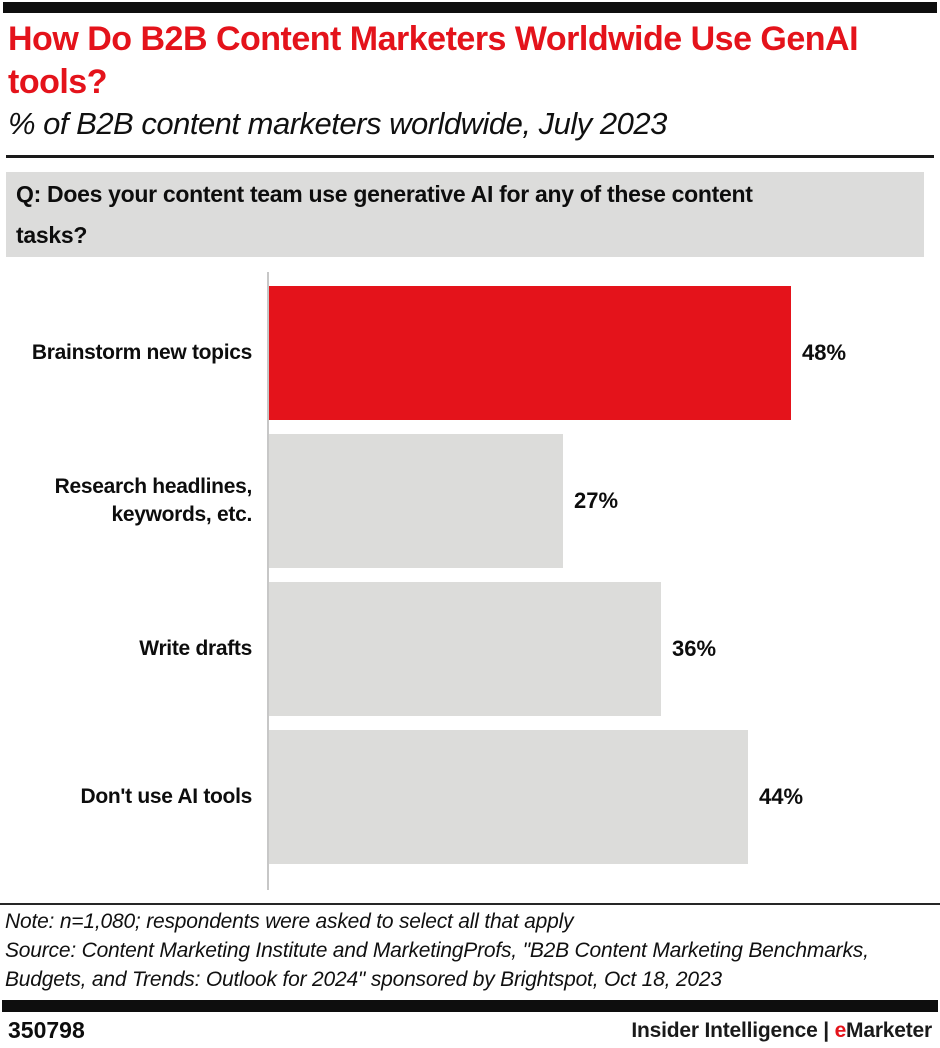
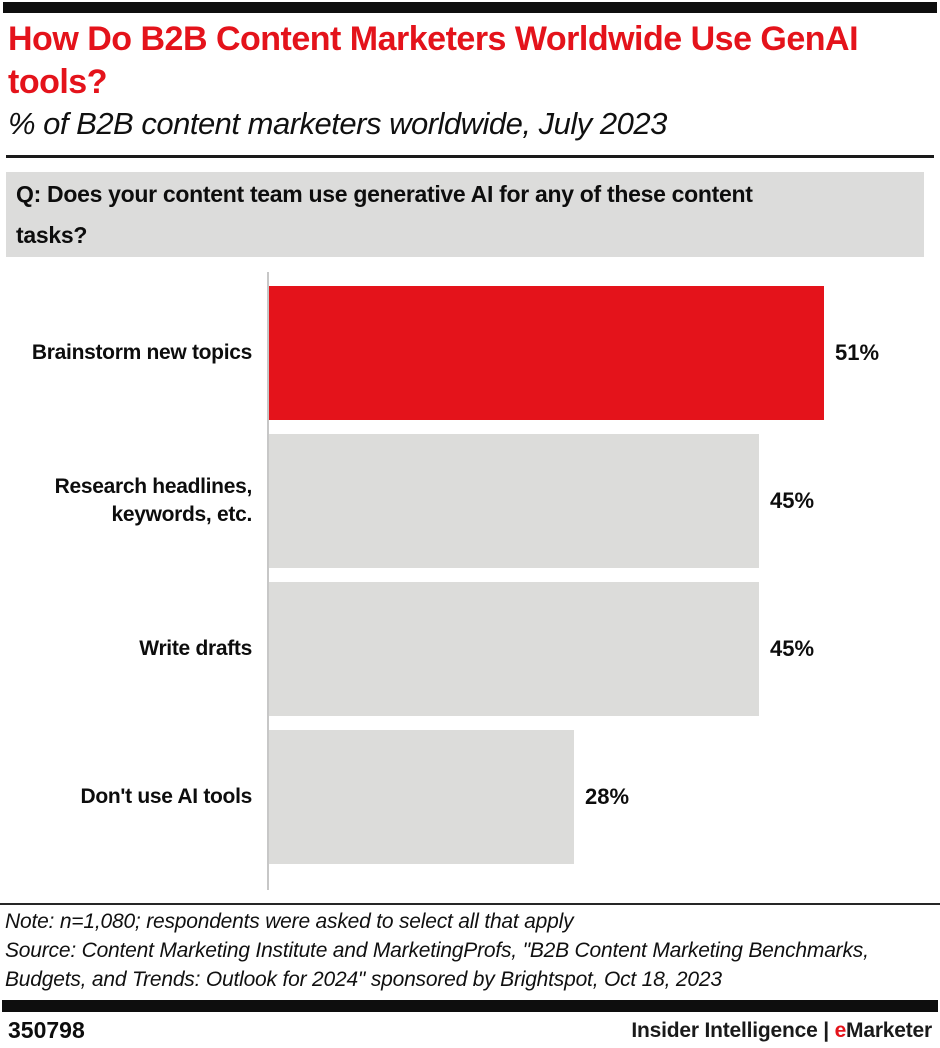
Brainstorm new topics: 48% -> 51%
Research headlines, keywords, etc.: 27% -> 45%
Write drafts: 36% -> 45%
Don't use AI tools: 44% -> 28%
